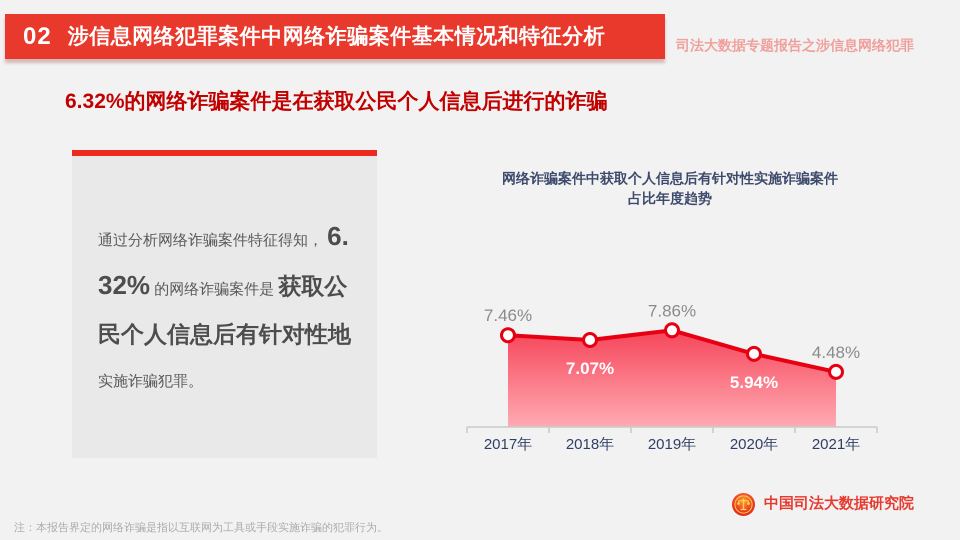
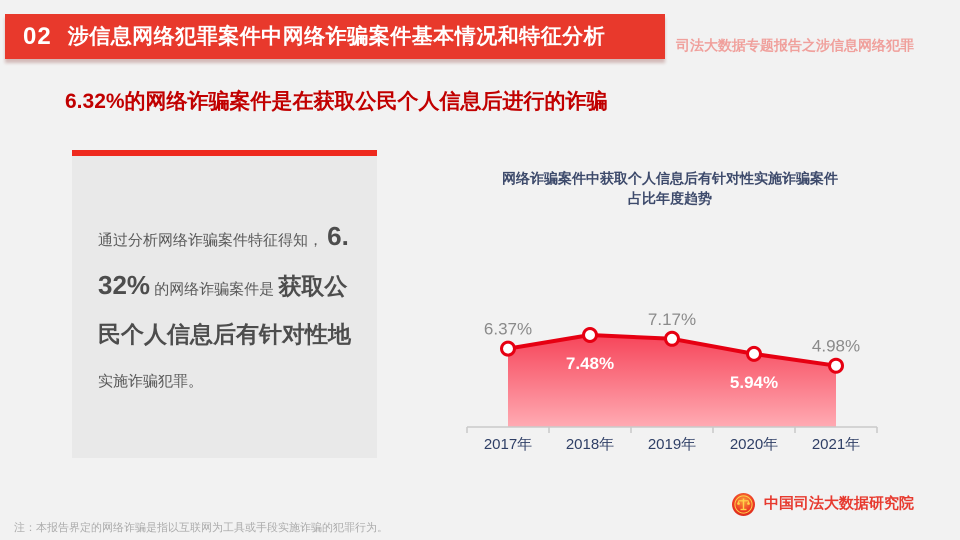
2017年: 7.46% -> 6.37%
2018年: 7.07% -> 7.48%
2019年: 7.86% -> 7.17%
2021年: 4.48% -> 4.98%
